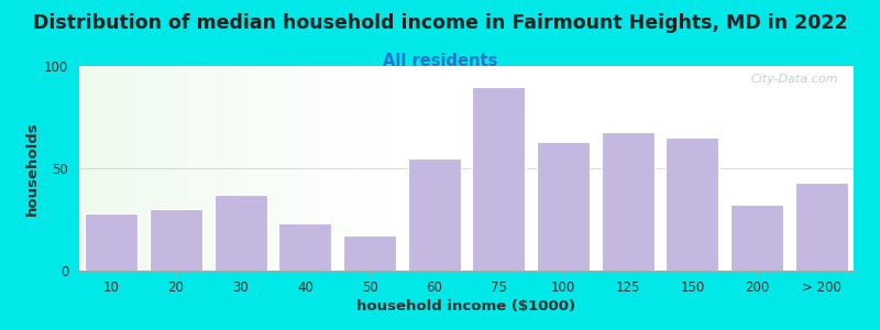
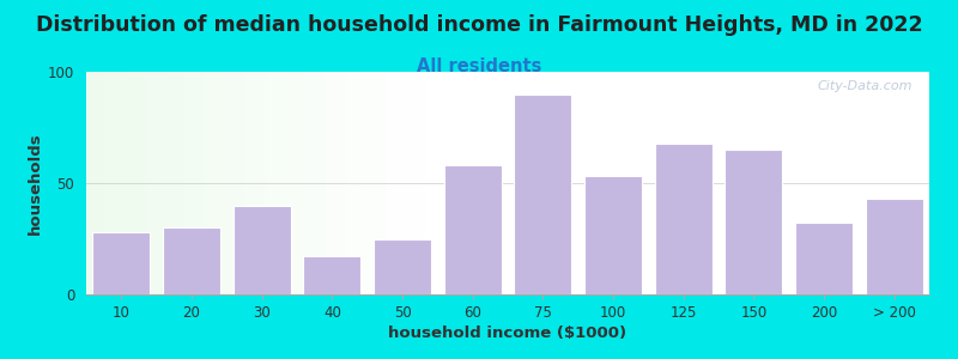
30: 37 -> 40
40: 23 -> 17
50: 17 -> 25
60: 55 -> 58
100: 63 -> 53
